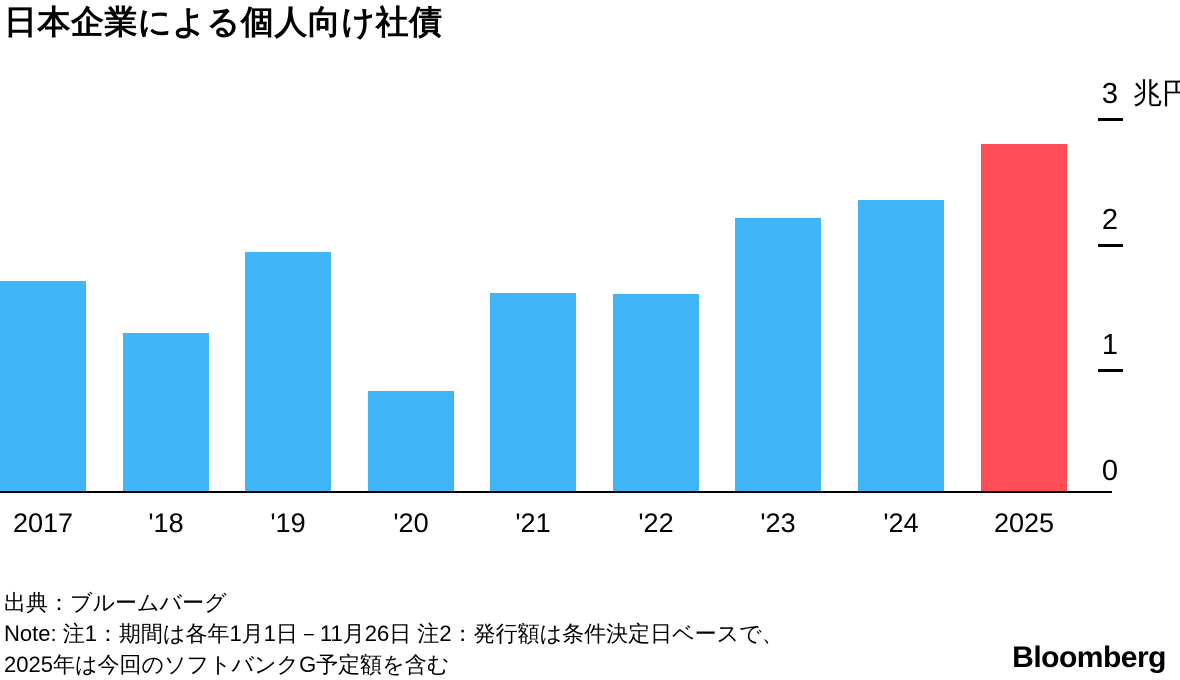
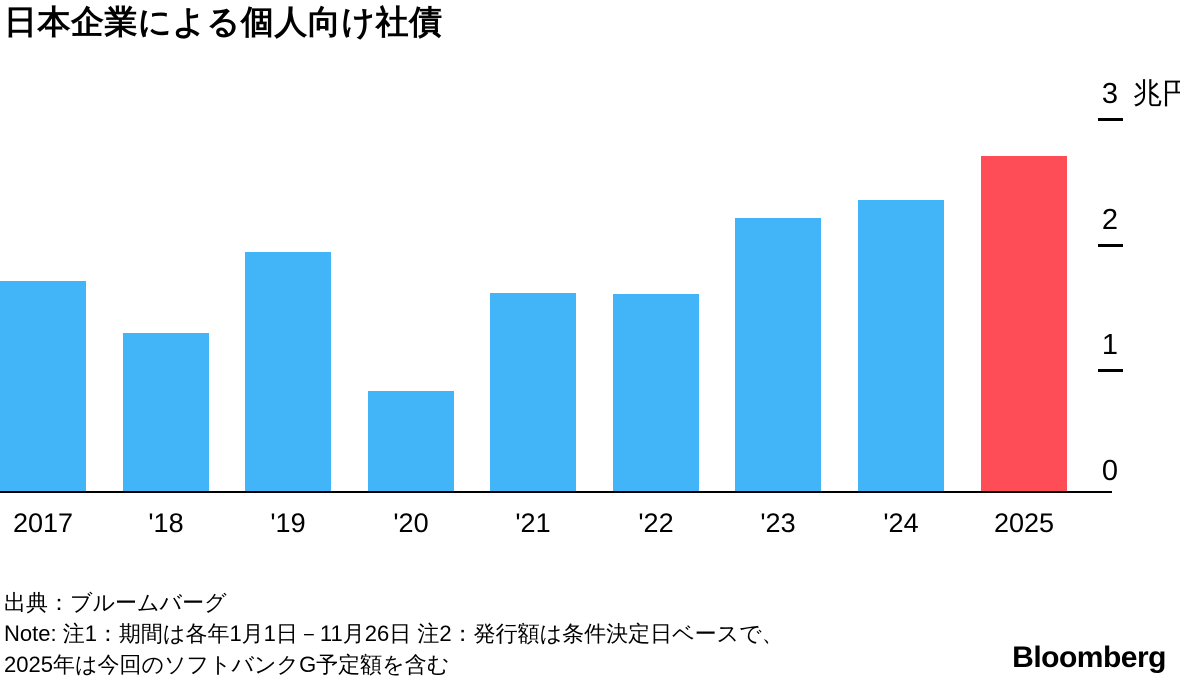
2025: 2.78 -> 2.68
